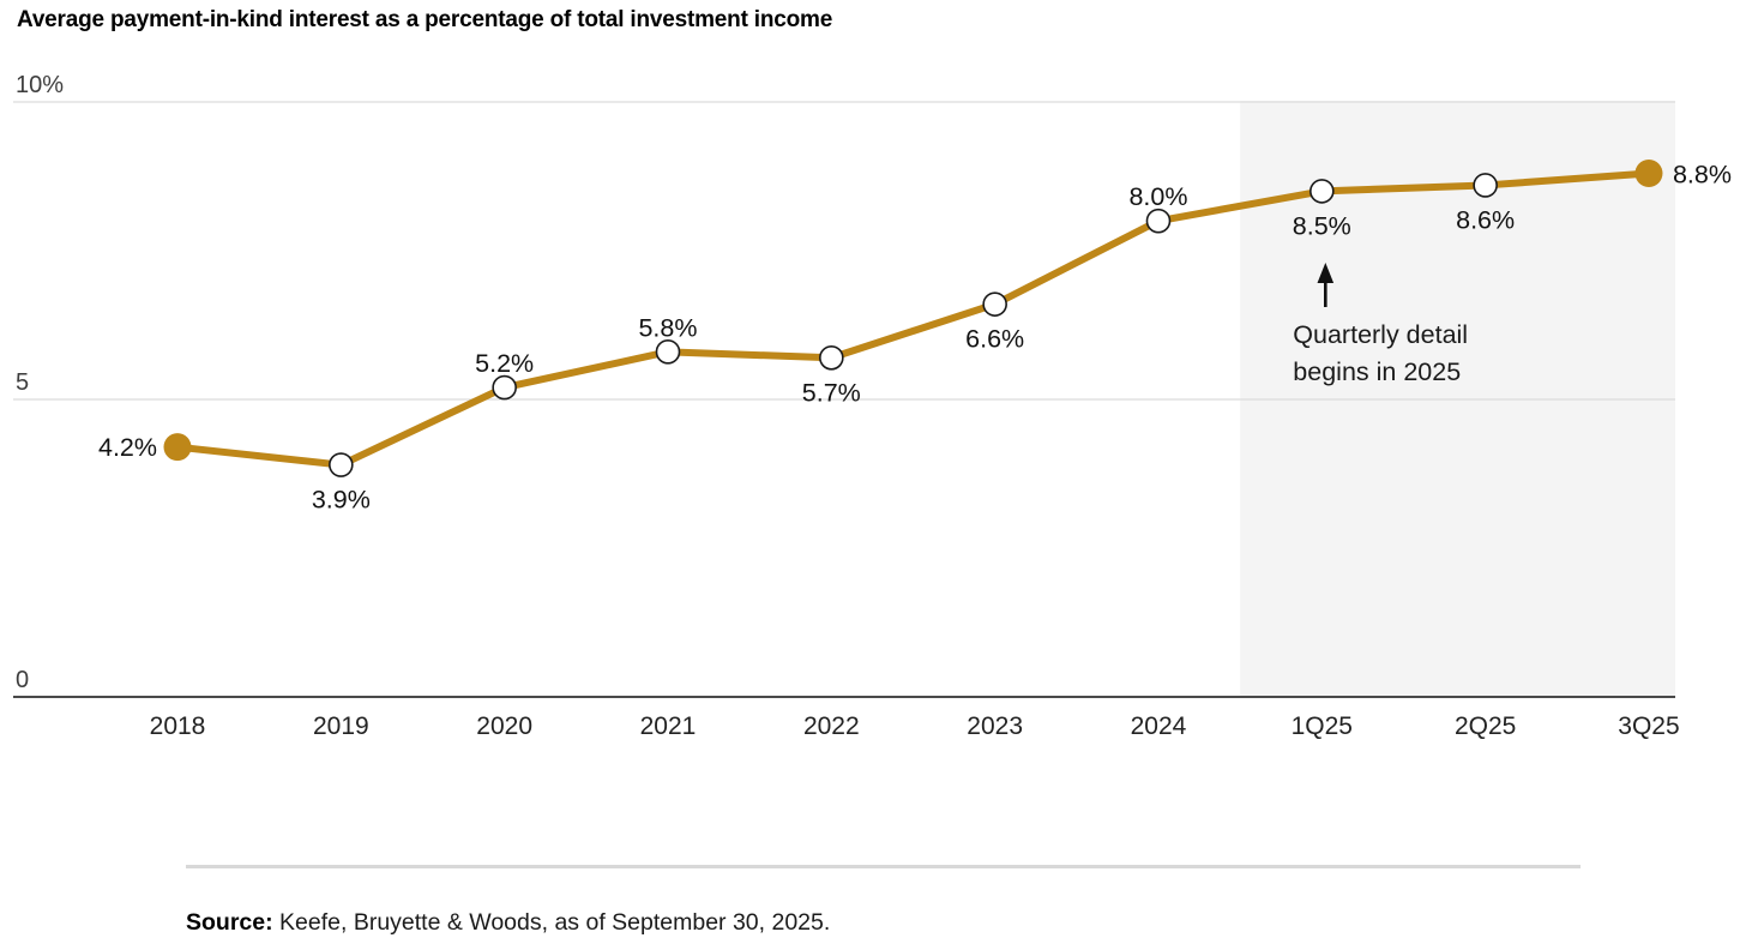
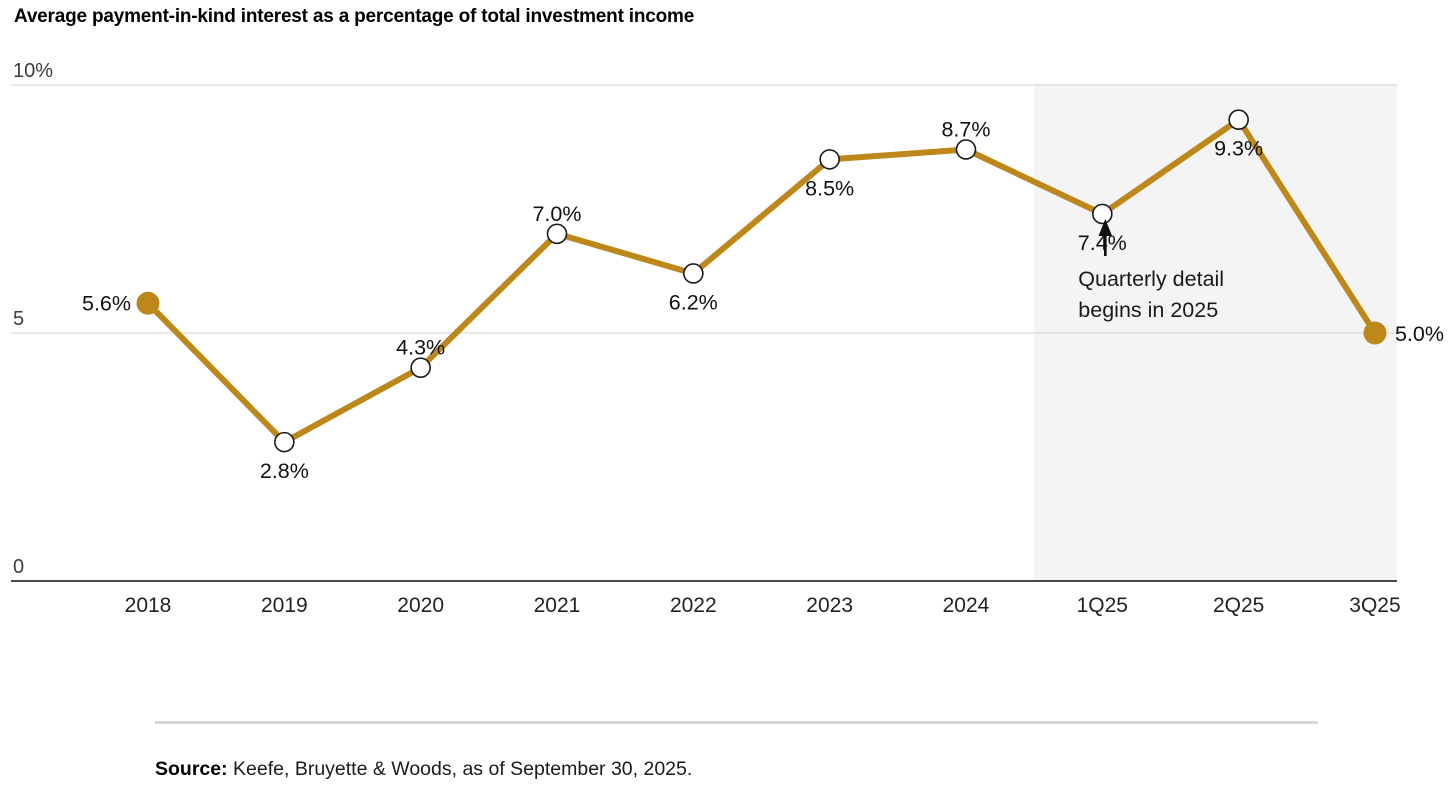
2018: 4.2% -> 5.6%
2019: 3.9% -> 2.8%
2020: 5.2% -> 4.3%
2021: 5.8% -> 7.0%
2022: 5.7% -> 6.2%
2023: 6.6% -> 8.5%
2024: 8.0% -> 8.7%
1Q25: 8.5% -> 7.4%
2Q25: 8.6% -> 9.3%
3Q25: 8.8% -> 5.0%
